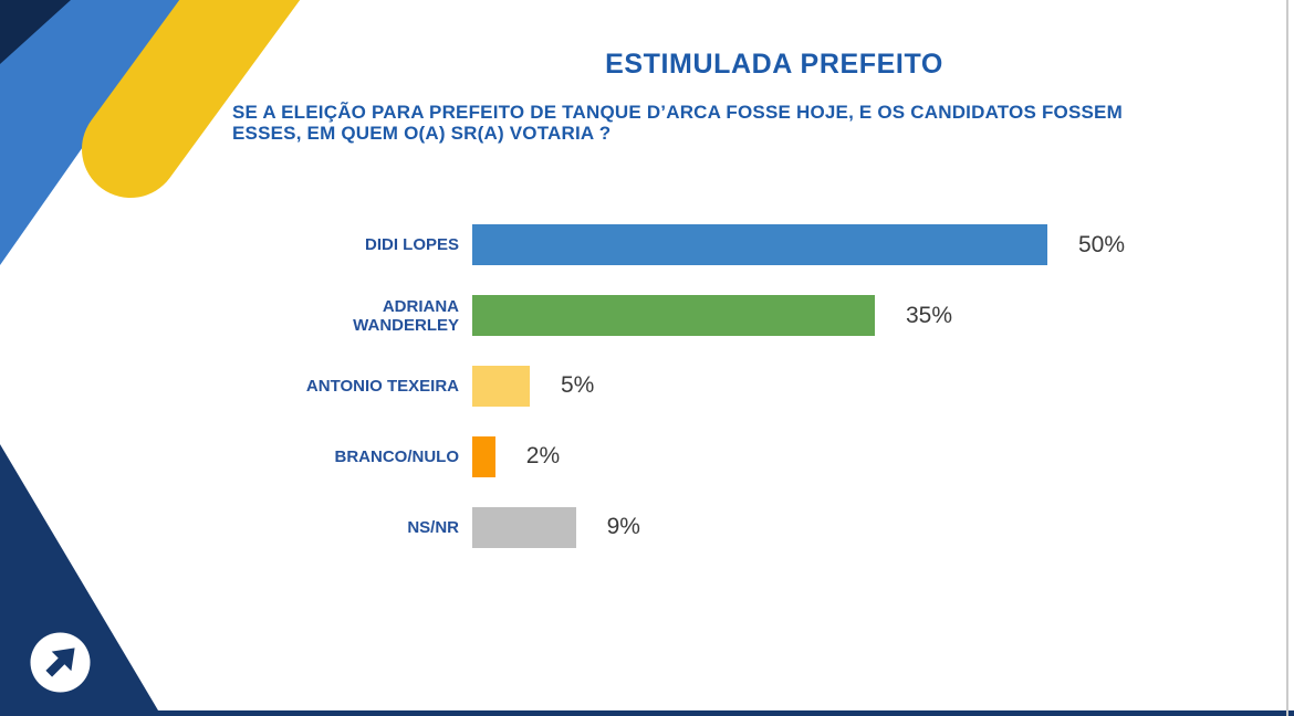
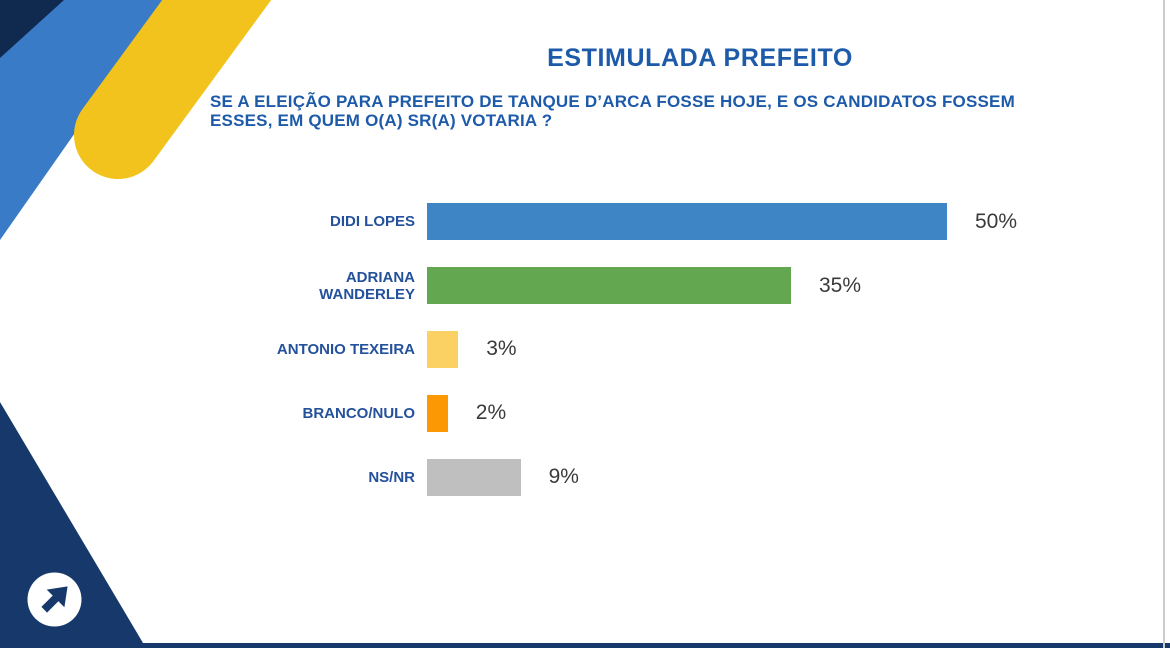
ANTONIO TEXEIRA: 5% -> 3%
